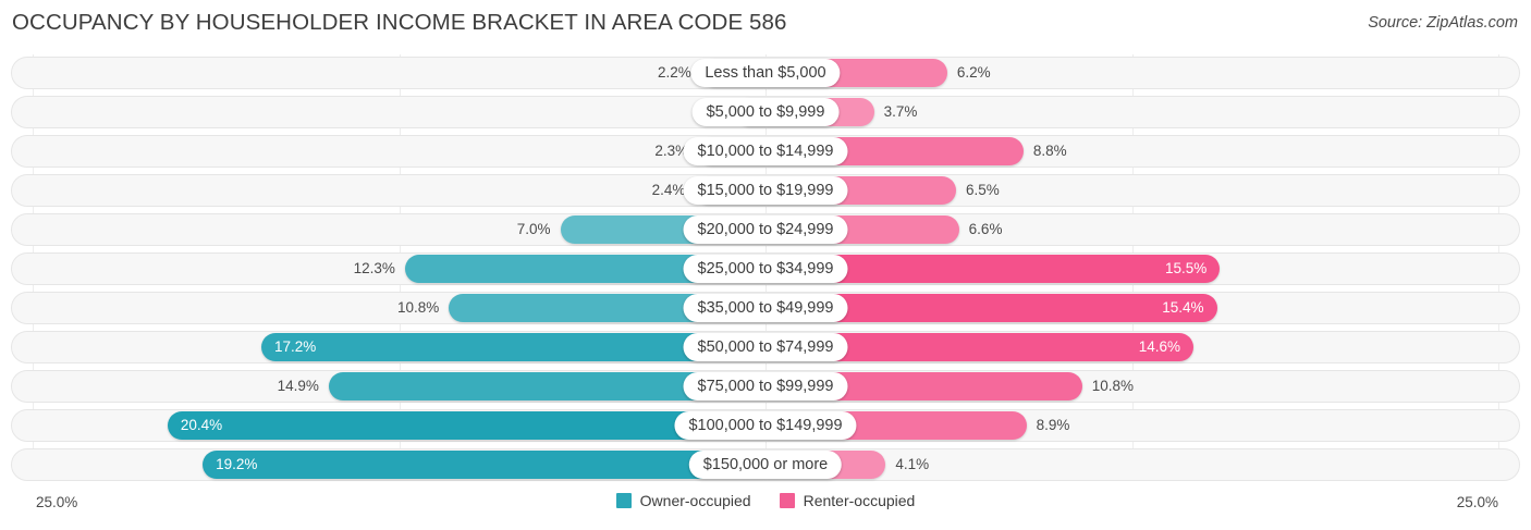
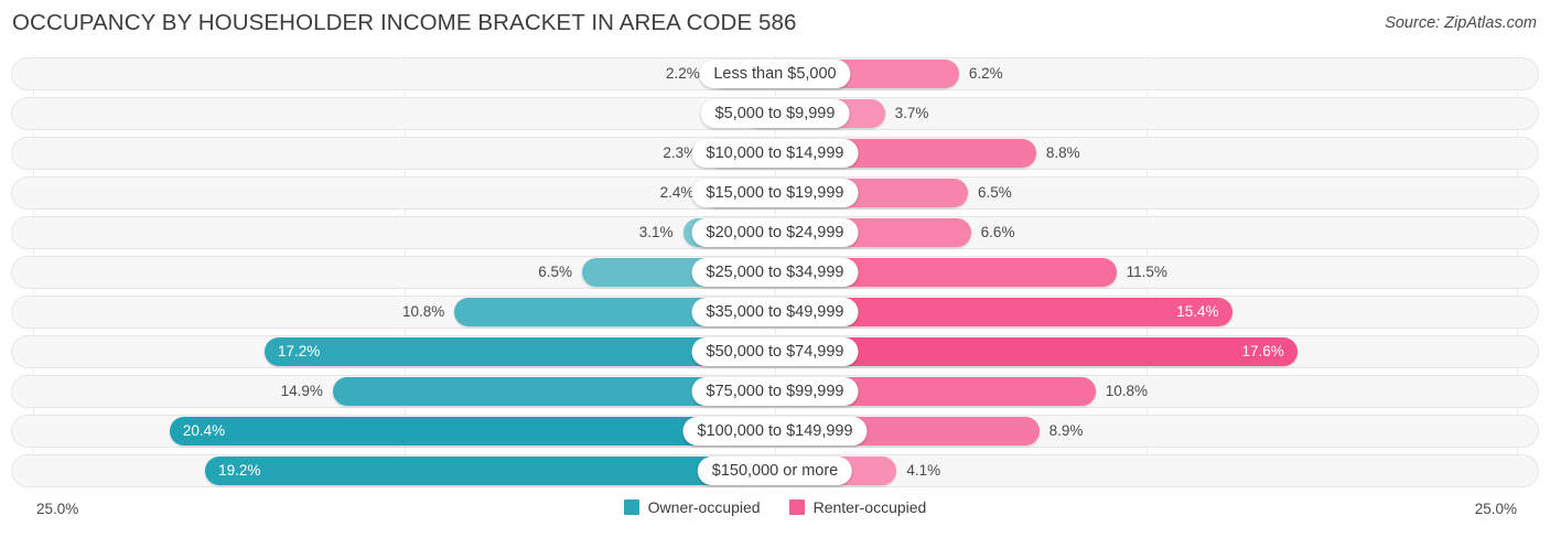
Owner-occupied/$20,000 to $24,999: 7.0% -> 3.1%
Owner-occupied/$25,000 to $34,999: 12.3% -> 6.5%
Renter-occupied/$25,000 to $34,999: 15.5% -> 11.5%
Renter-occupied/$50,000 to $74,999: 14.6% -> 17.6%
